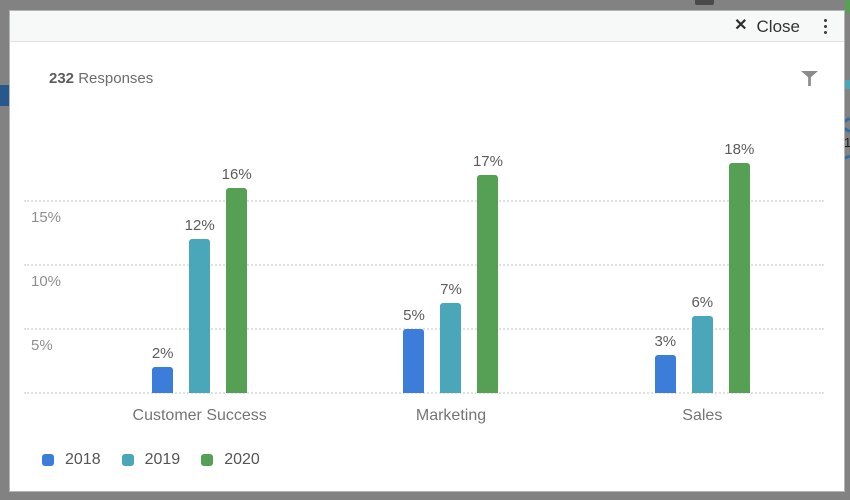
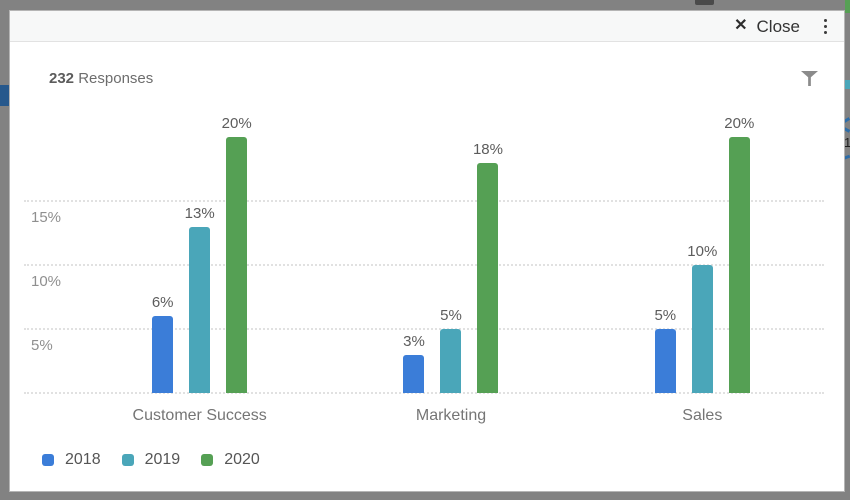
2018/Customer Success: 2% -> 6%
2019/Customer Success: 12% -> 13%
2020/Customer Success: 16% -> 20%
2018/Marketing: 5% -> 3%
2019/Marketing: 7% -> 5%
2020/Marketing: 17% -> 18%
2018/Sales: 3% -> 5%
2019/Sales: 6% -> 10%
2020/Sales: 18% -> 20%
